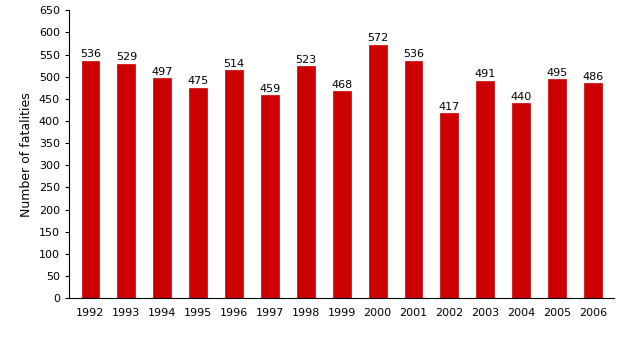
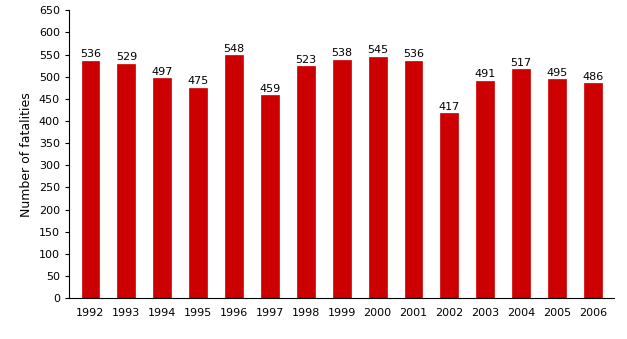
1996: 514 -> 548
1999: 468 -> 538
2000: 572 -> 545
2004: 440 -> 517
